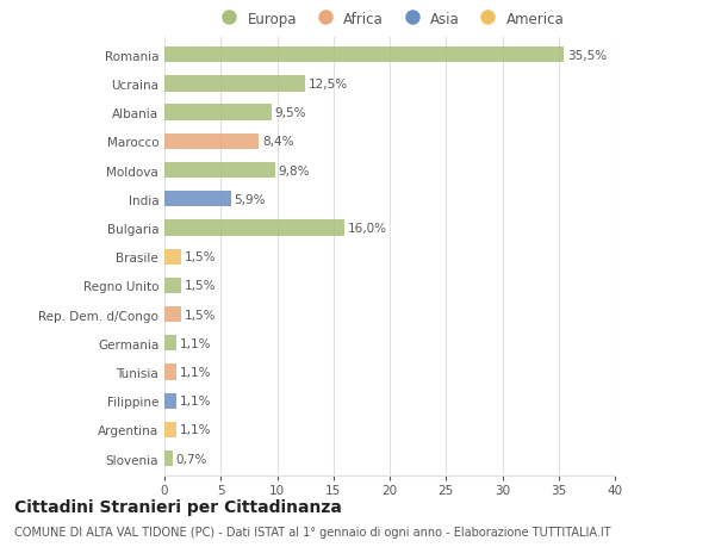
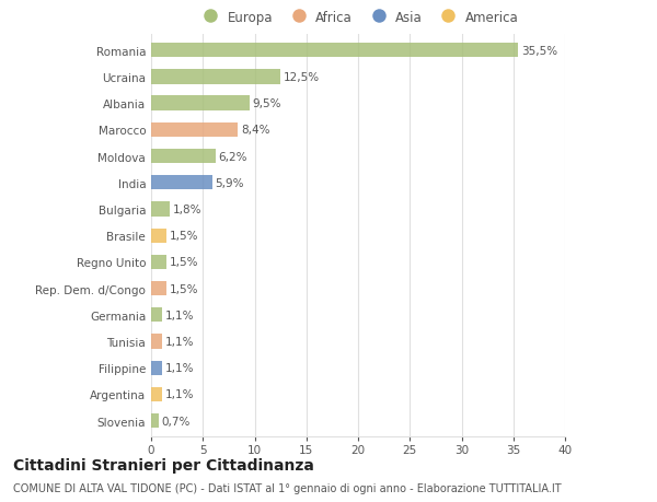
Moldova: 9,8% -> 6,2%
Bulgaria: 16,0% -> 1,8%
